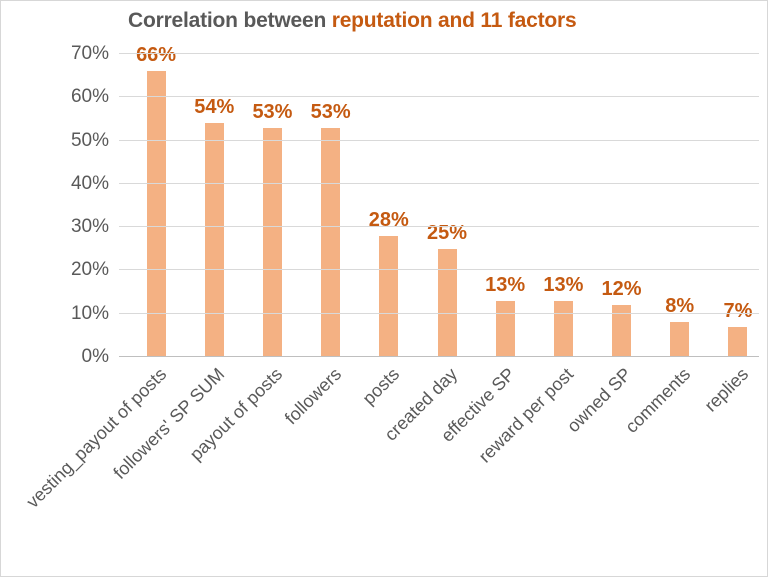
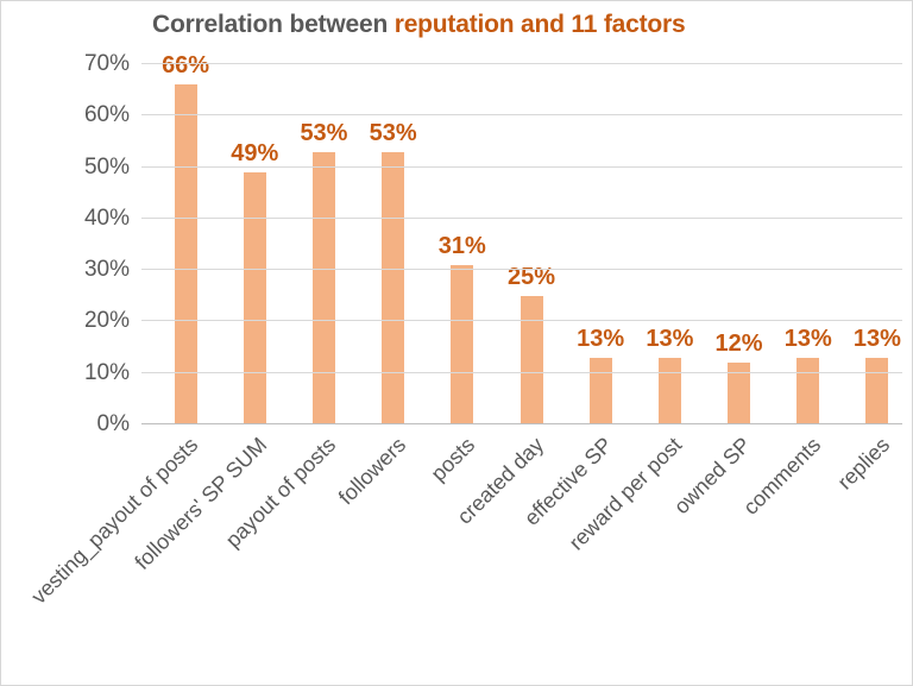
followers' SP SUM: 54% -> 49%
posts: 28% -> 31%
comments: 8% -> 13%
replies: 7% -> 13%
